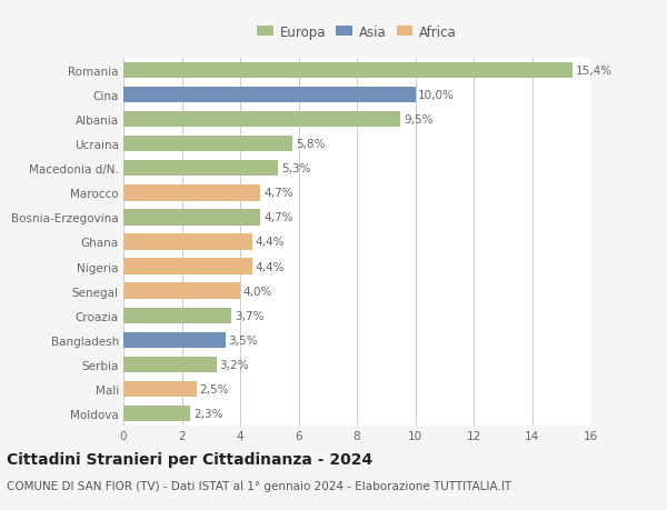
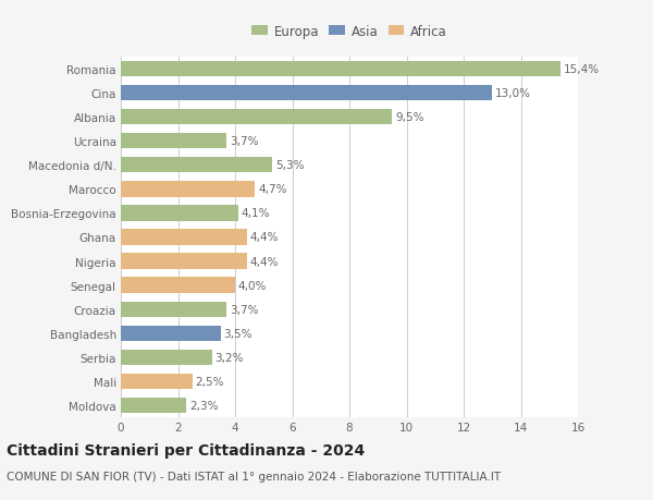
Cina: 10,0% -> 13,0%
Ucraina: 5,8% -> 3,7%
Bosnia-Erzegovina: 4,7% -> 4,1%
